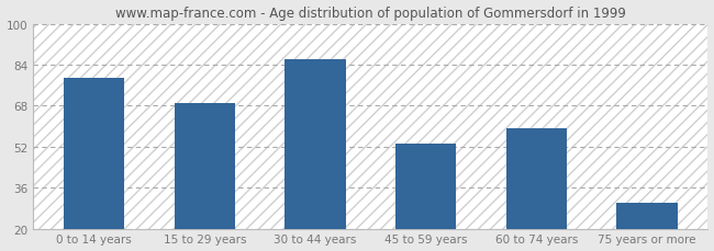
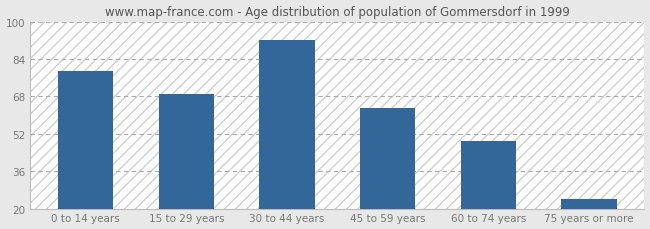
30 to 44 years: 86 -> 92
45 to 59 years: 53 -> 63
60 to 74 years: 59 -> 49
75 years or more: 30 -> 24
